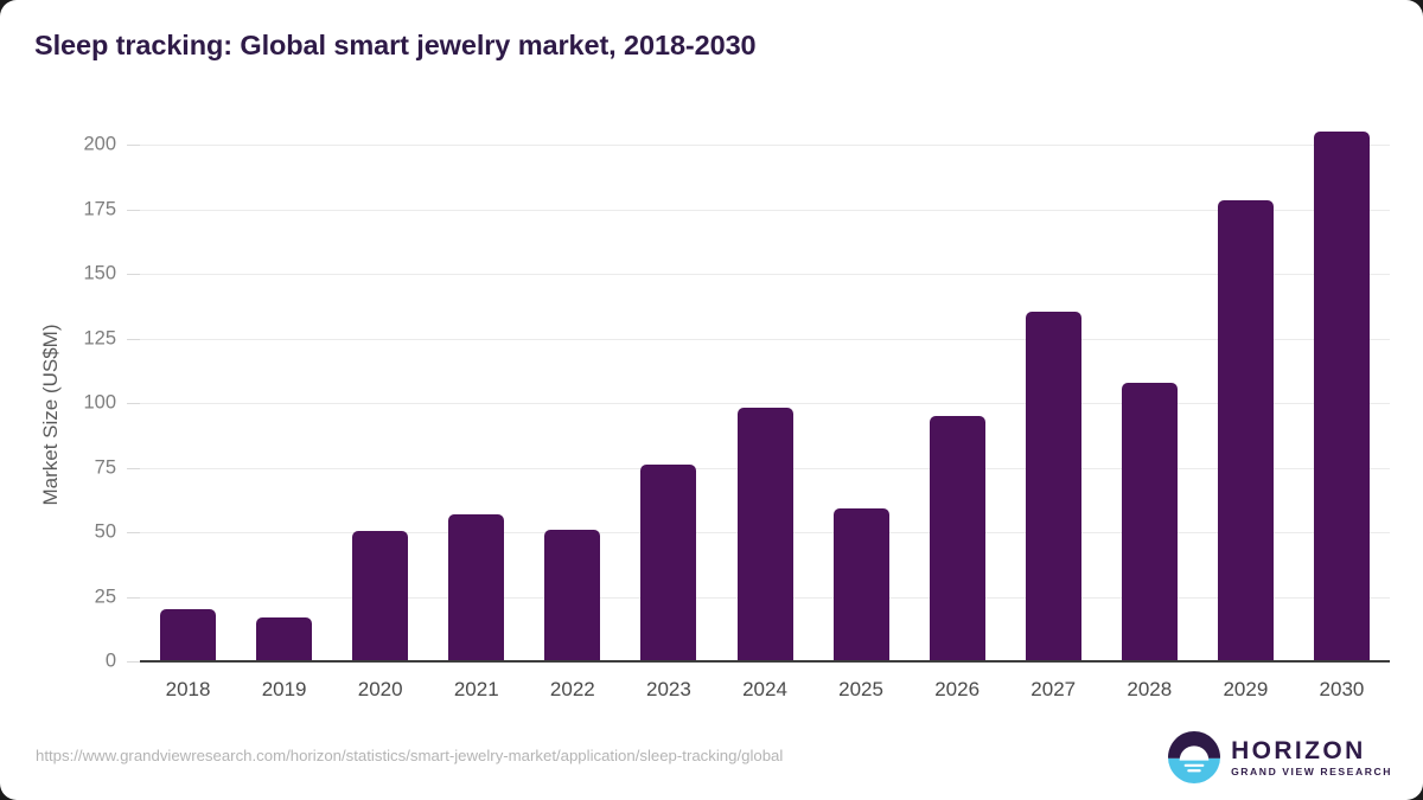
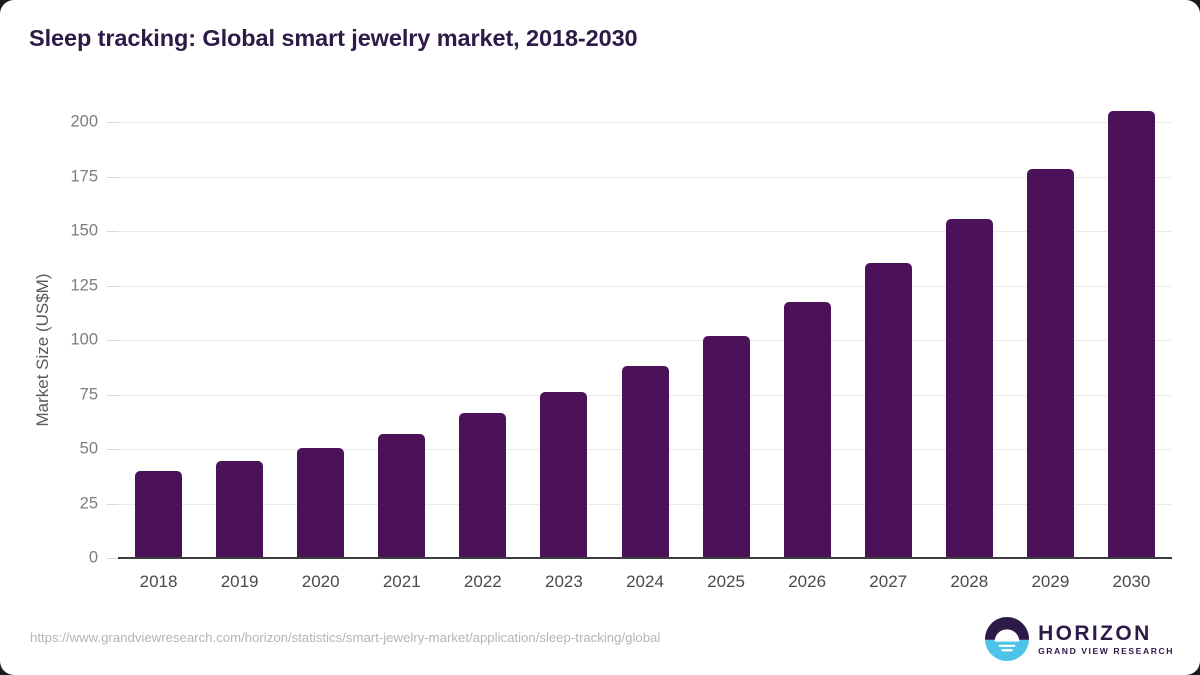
2018: 20 -> 40
2019: 17 -> 44
2022: 51 -> 66
2024: 98 -> 88
2025: 59 -> 102
2026: 95 -> 118
2028: 108 -> 156
